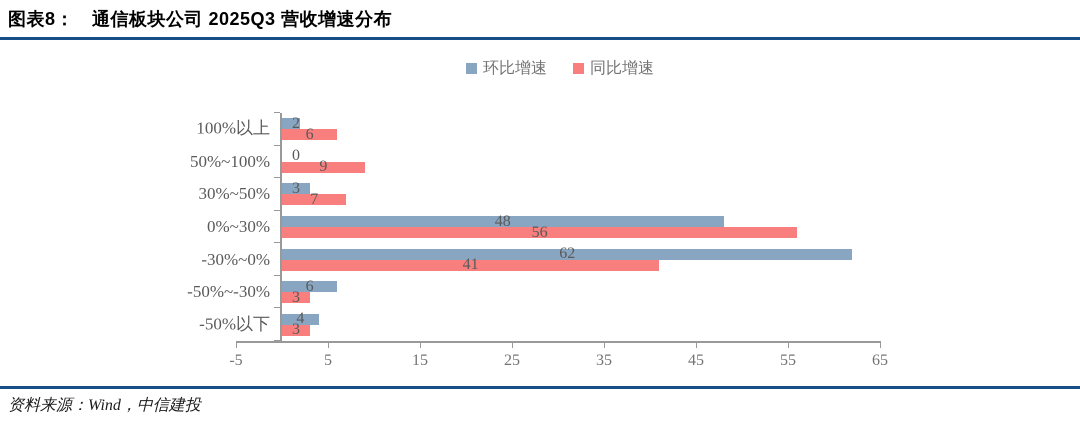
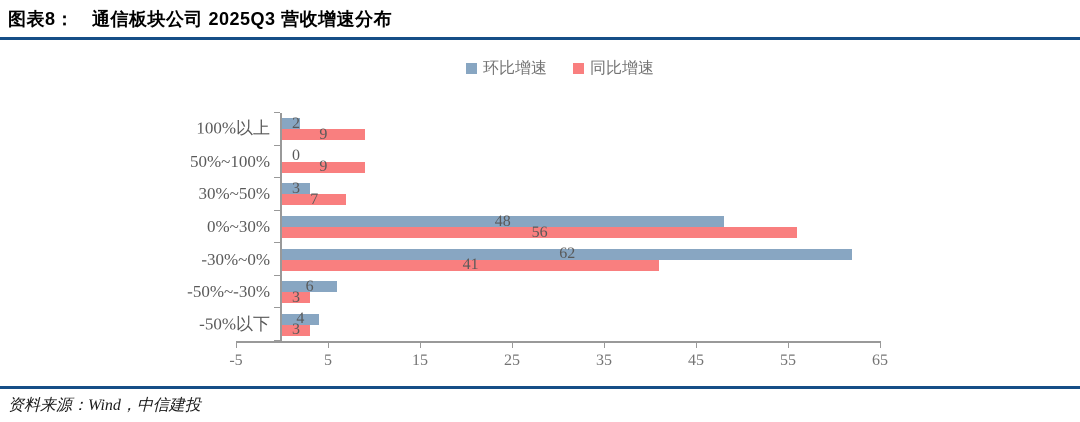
同比增速/100%以上: 6 -> 9
